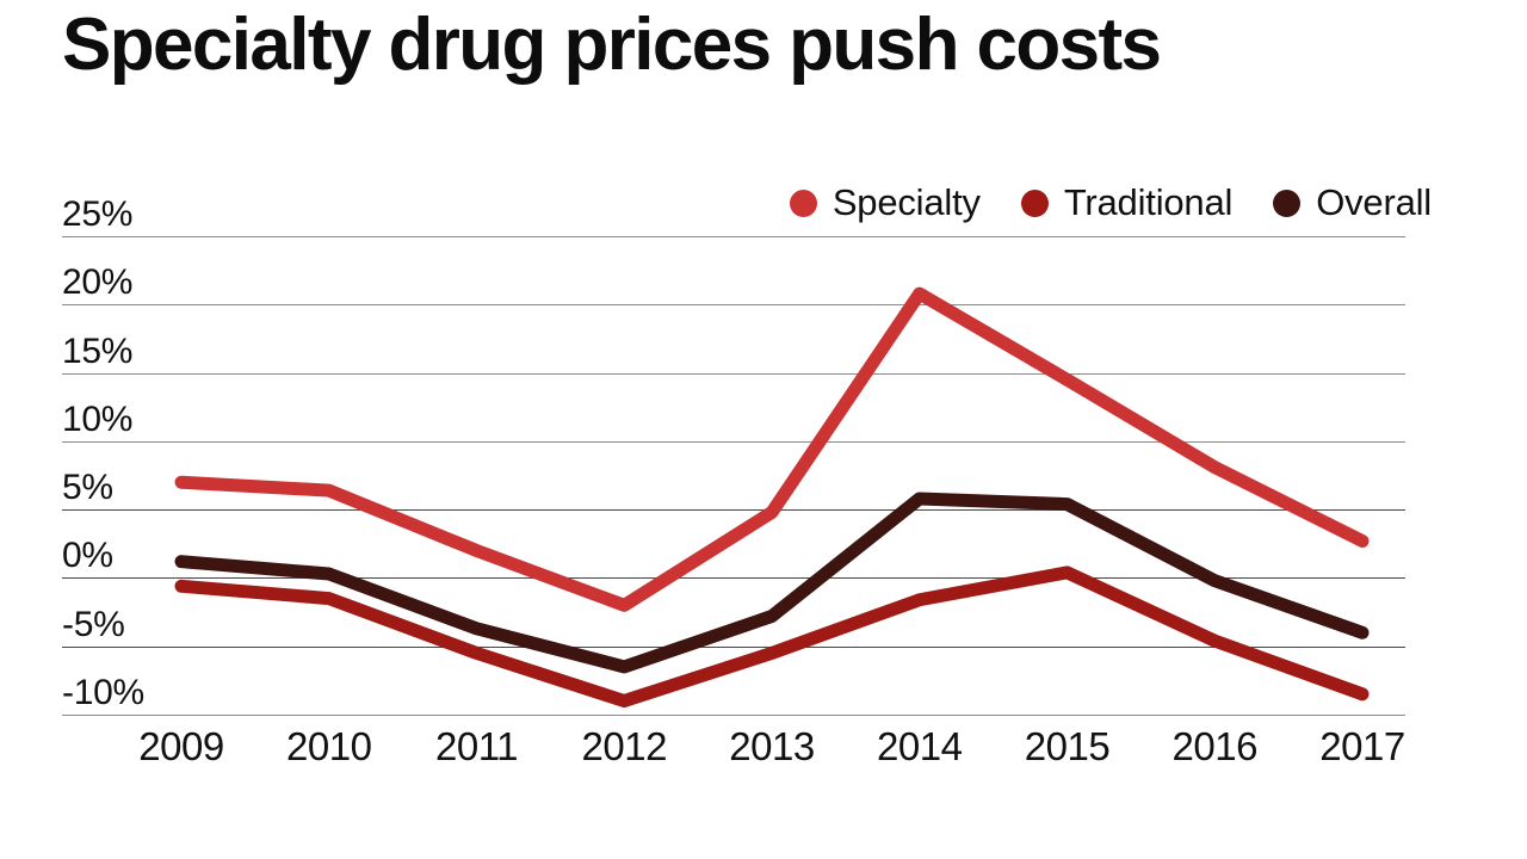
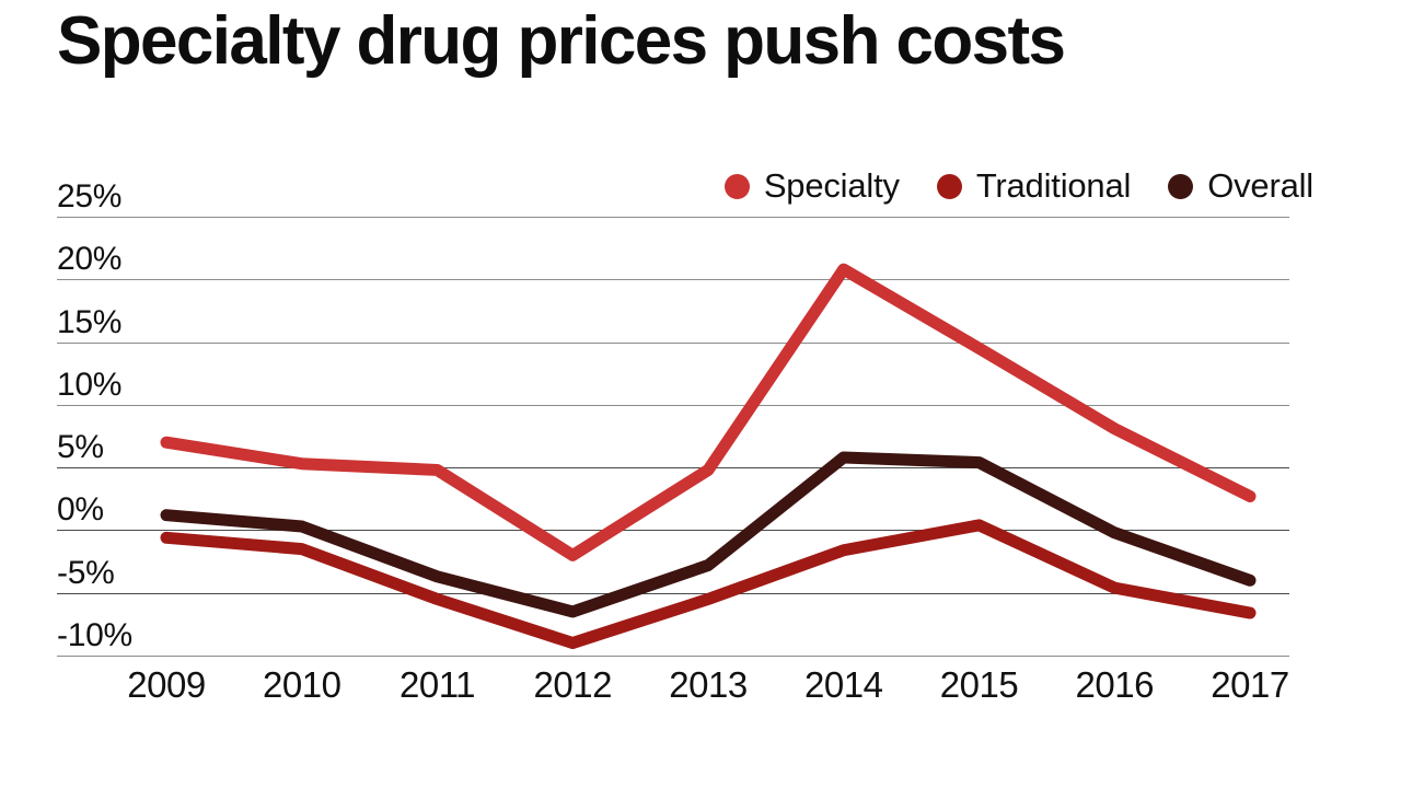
Specialty/2010: 6.4% -> 5.3%
Specialty/2011: 2.0% -> 4.8%
Traditional/2017: -8.5% -> -6.6%
